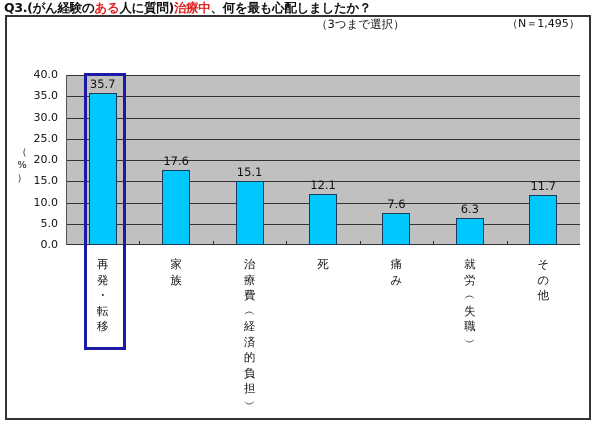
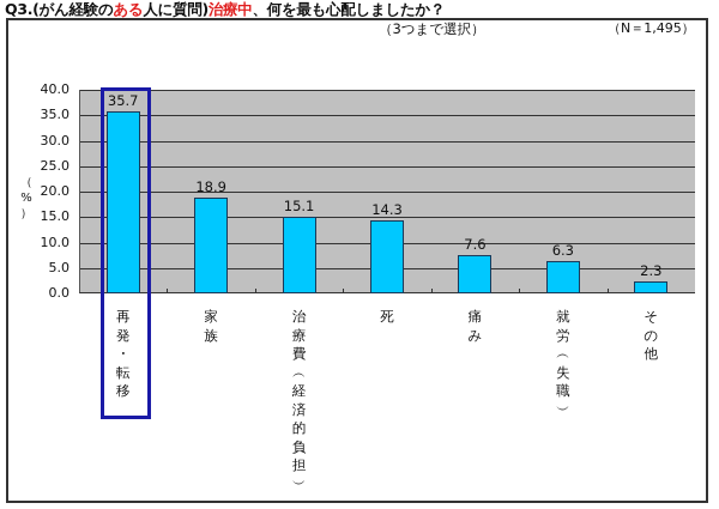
家族: 17.6 -> 18.9
死: 12.1 -> 14.3
その他: 11.7 -> 2.3
